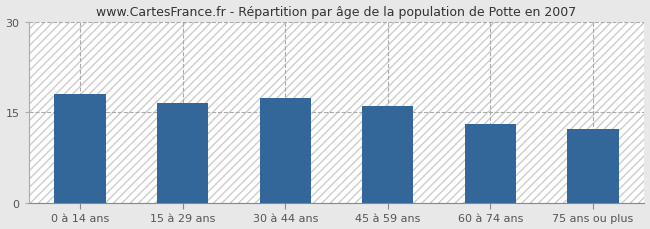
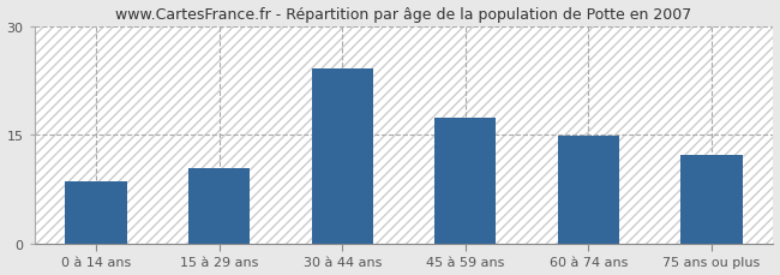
0 à 14 ans: 18.0 -> 8.6
15 à 29 ans: 16.5 -> 10.4
30 à 44 ans: 17.3 -> 24.2
45 à 59 ans: 16.1 -> 17.4
60 à 74 ans: 13.1 -> 14.8
